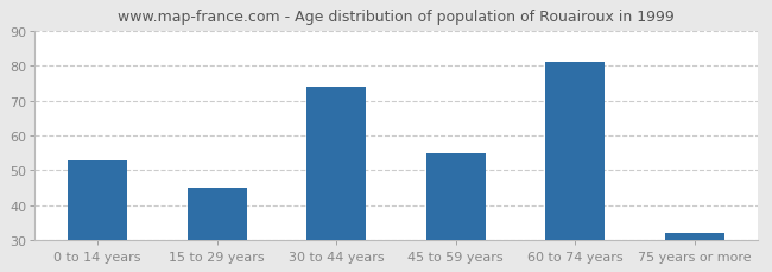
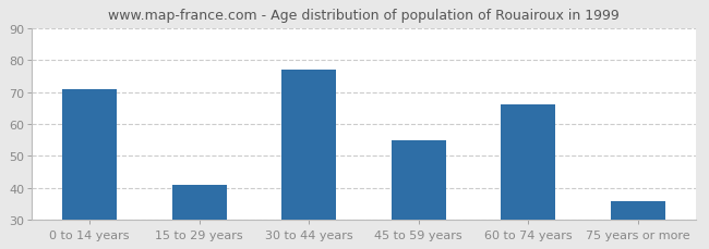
0 to 14 years: 53 -> 71
15 to 29 years: 45 -> 41
30 to 44 years: 74 -> 77
60 to 74 years: 81 -> 66
75 years or more: 32 -> 36
